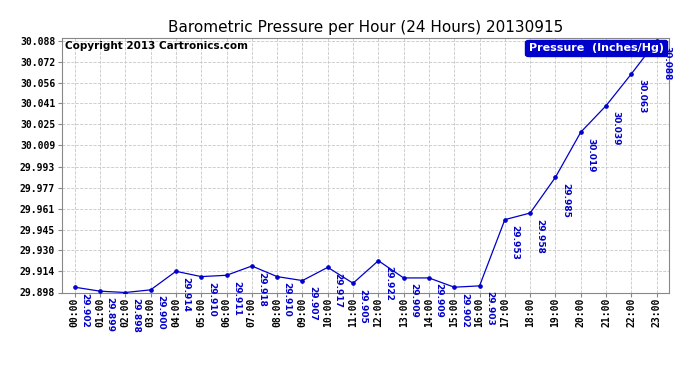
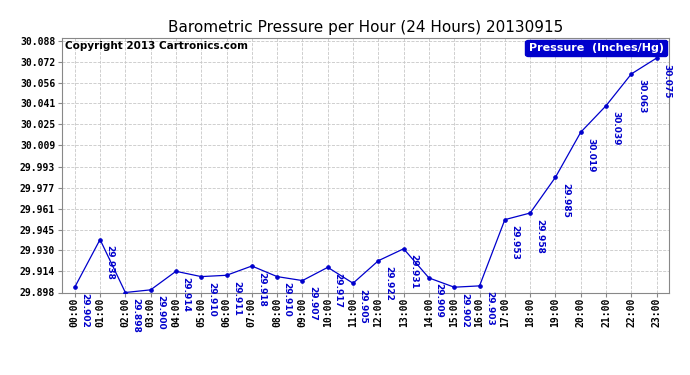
01:00: 29.899 -> 29.938
13:00: 29.909 -> 29.931
23:00: 30.088 -> 30.075
